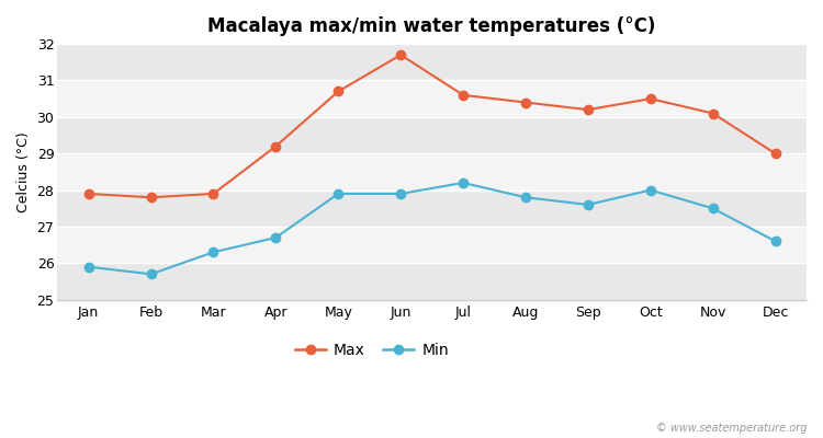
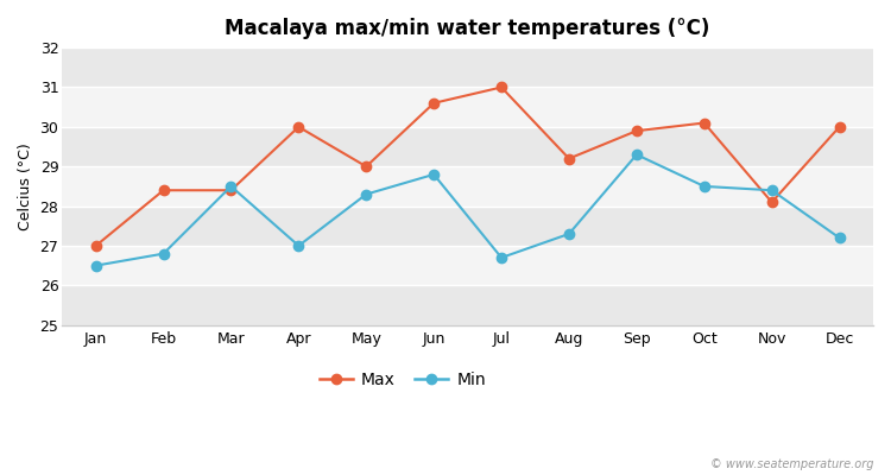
Max/Jan: 27.9 -> 27.0
Min/Jan: 25.9 -> 26.5
Max/Feb: 27.8 -> 28.4
Min/Feb: 25.7 -> 26.8
Max/Mar: 27.9 -> 28.4
Min/Mar: 26.3 -> 28.5
Max/Apr: 29.2 -> 30.0
Min/Apr: 26.7 -> 27.0
Max/May: 30.7 -> 29.0
Min/May: 27.9 -> 28.3
Max/Jun: 31.7 -> 30.6
Min/Jun: 27.9 -> 28.8
Max/Jul: 30.6 -> 31.0
Min/Jul: 28.2 -> 26.7
Max/Aug: 30.4 -> 29.2
Min/Aug: 27.8 -> 27.3
Max/Sep: 30.2 -> 29.9
Min/Sep: 27.6 -> 29.3
Max/Oct: 30.5 -> 30.1
Min/Oct: 28.0 -> 28.5
Max/Nov: 30.1 -> 28.1
Min/Nov: 27.5 -> 28.4
Max/Dec: 29.0 -> 30.0
Min/Dec: 26.6 -> 27.2
